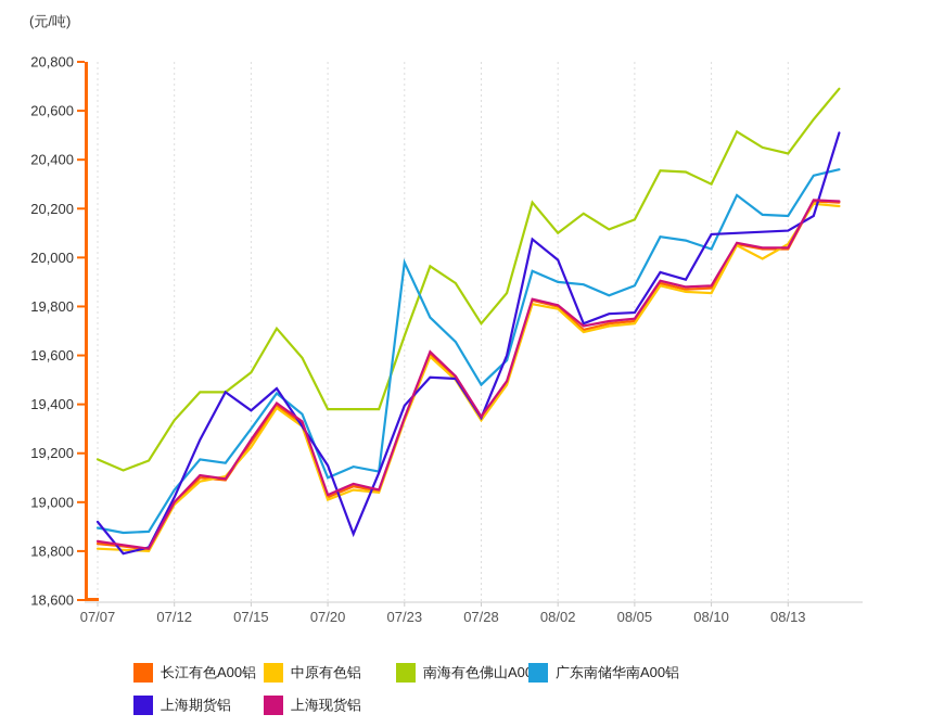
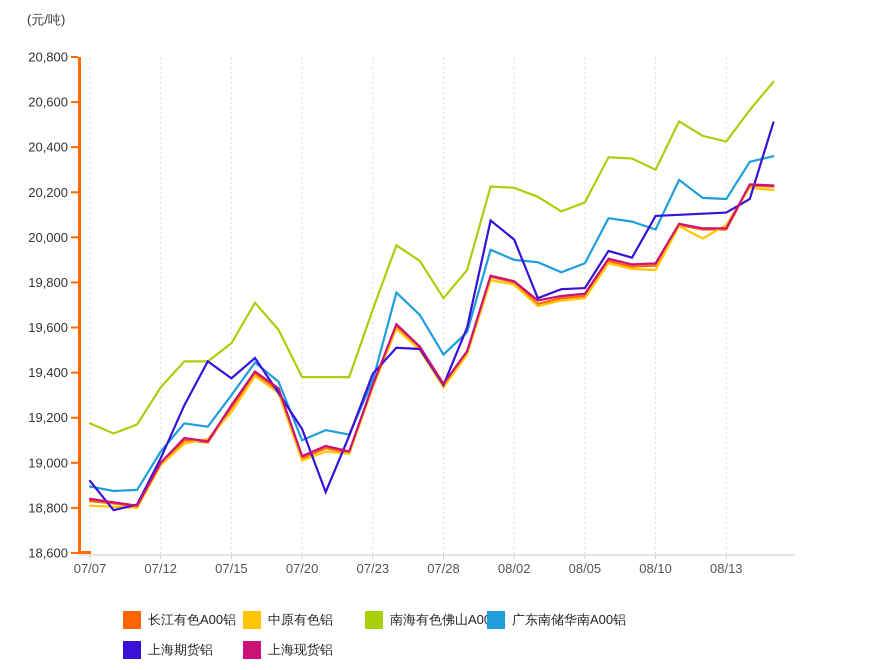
广东南储华南A00铝/07/23: 19980 -> 19360
南海有色佛山A00铝/08/02: 20100 -> 20220
